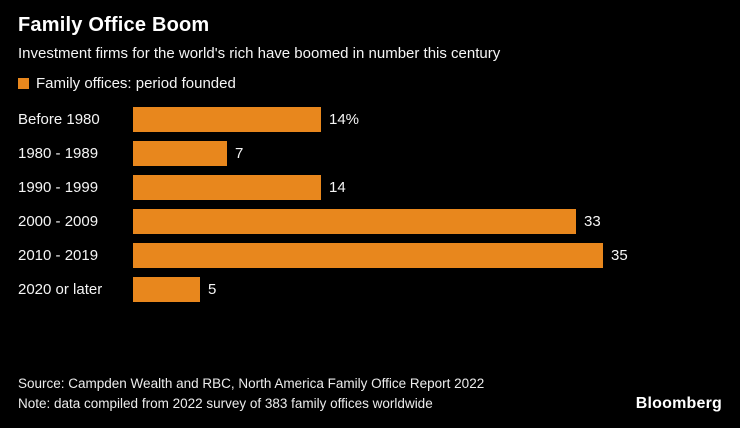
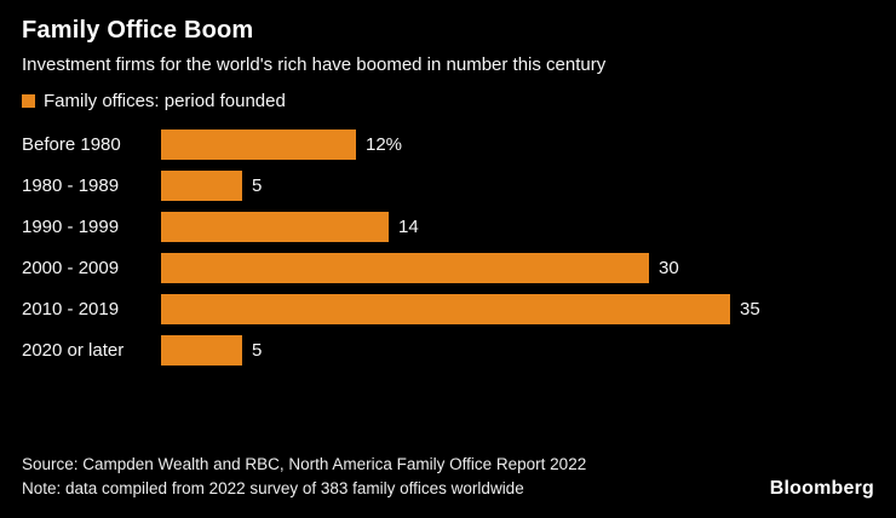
Before 1980: 14% -> 12%
1980 - 1989: 7 -> 5
2000 - 2009: 33 -> 30
